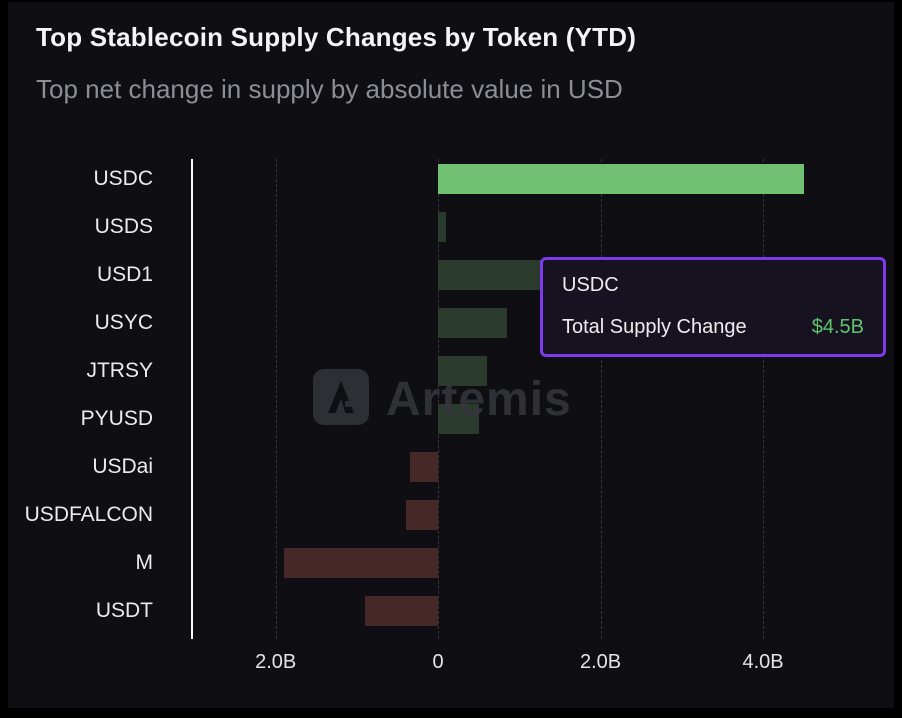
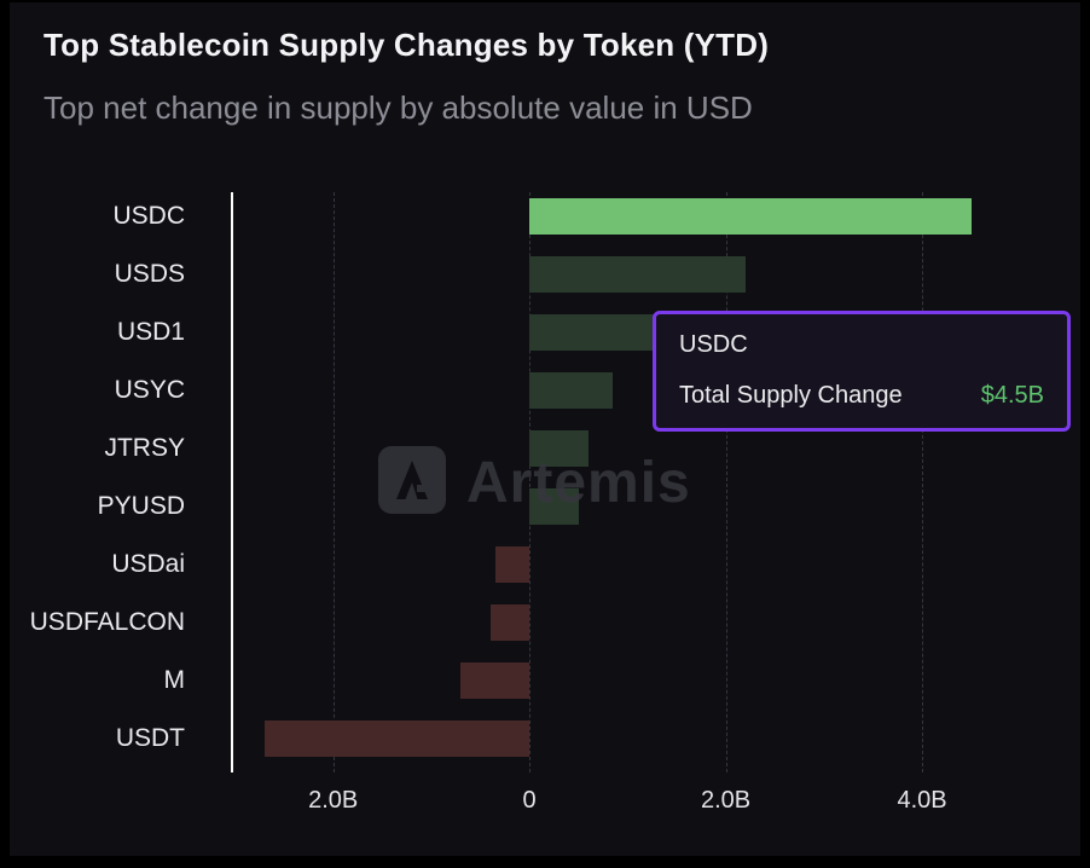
USDS: 0.1B -> 2.2B
M: -1.9B -> -0.7B
USDT: -0.9B -> -2.7B
